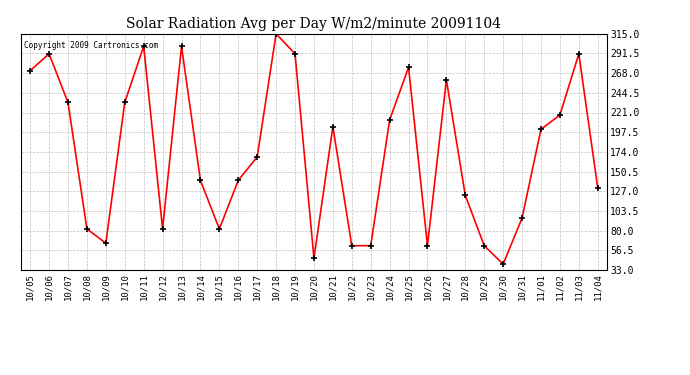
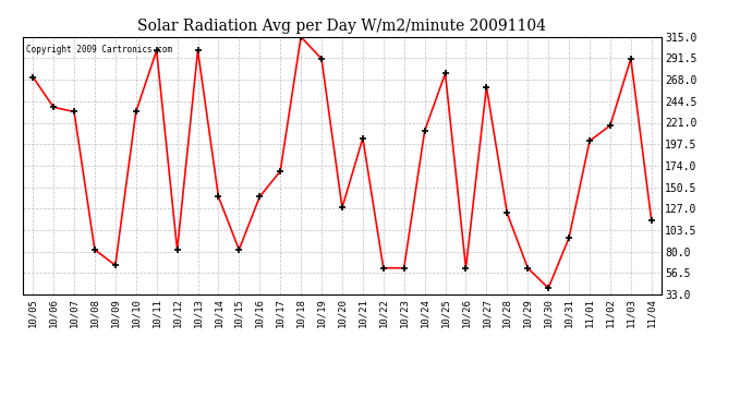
10/06: 291 -> 238
10/20: 47 -> 128
11/04: 131 -> 114
